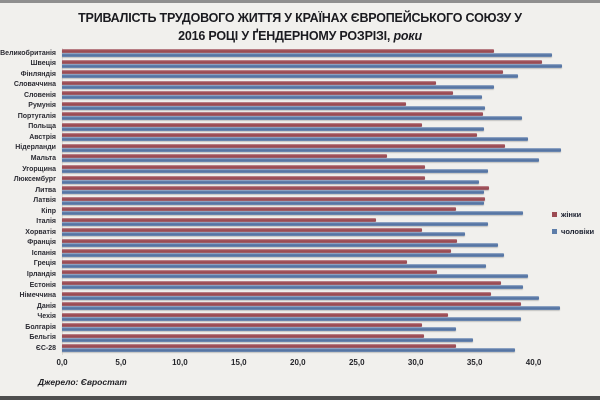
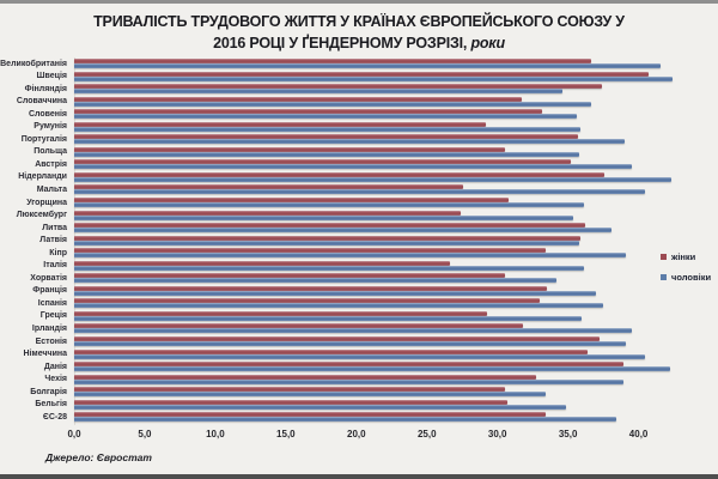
чоловіки/Фінляндія: 38,7 -> 34,6
жінки/Люксембург: 30,8 -> 27,4
чоловіки/Литва: 35,8 -> 38,1
